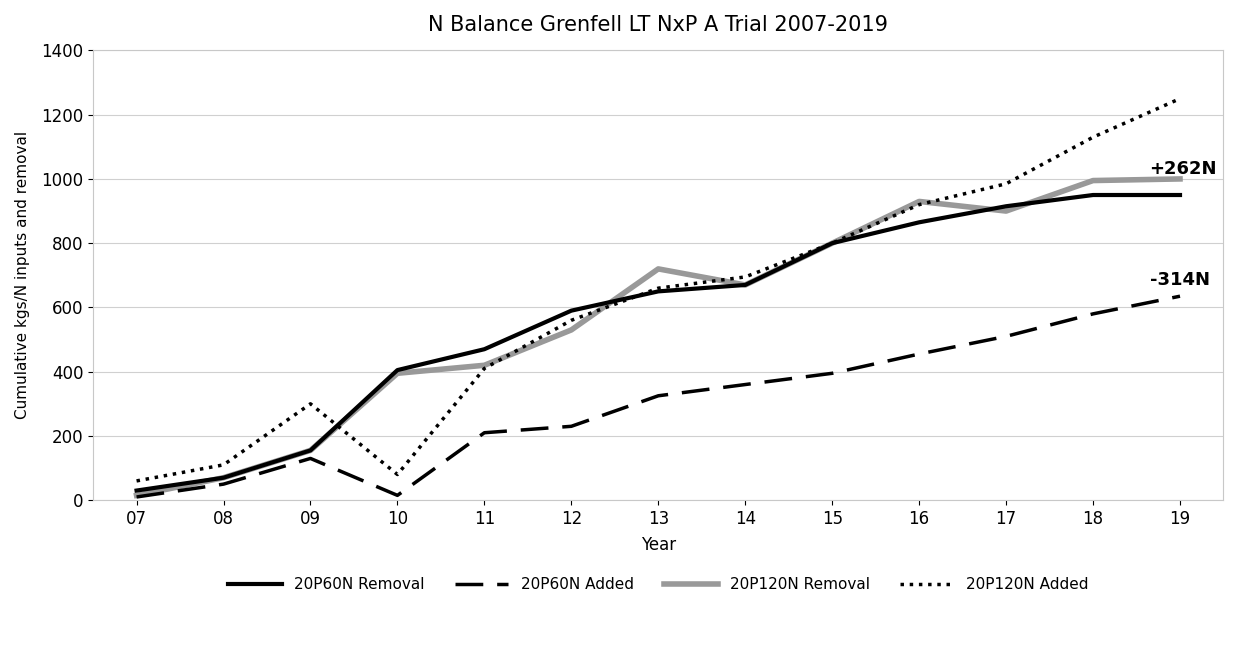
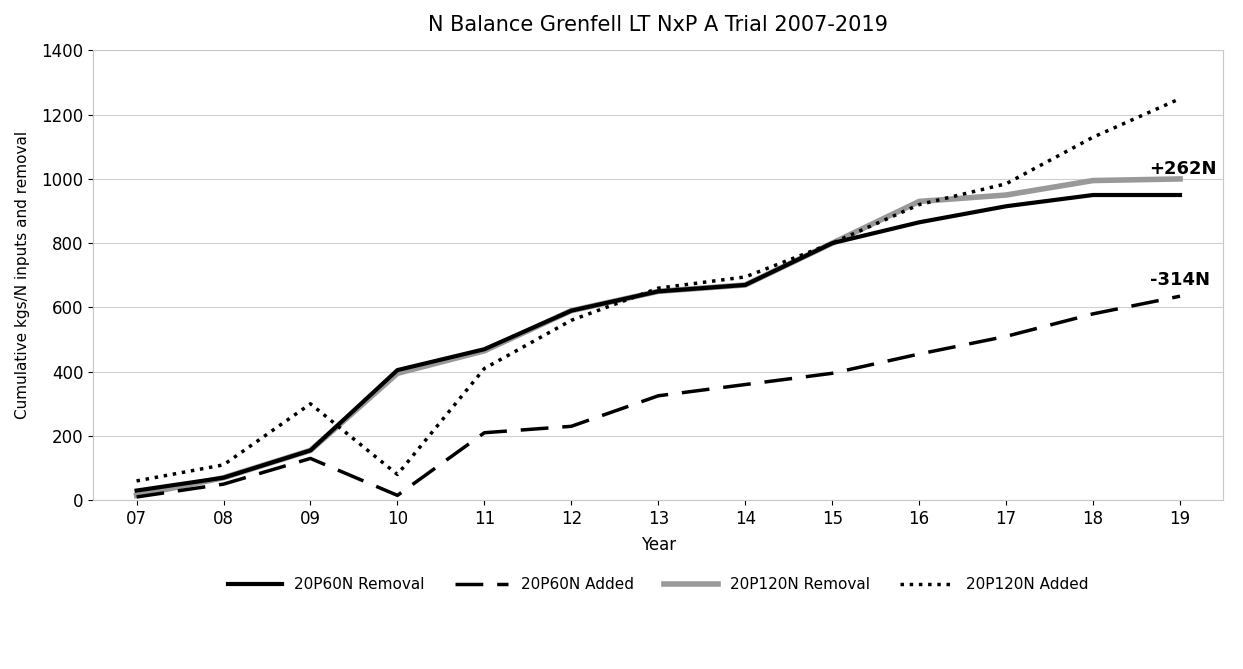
20P120N Removal/11: 420 -> 465
20P120N Removal/12: 530 -> 590
20P120N Removal/13: 720 -> 650
20P120N Removal/17: 900 -> 950
